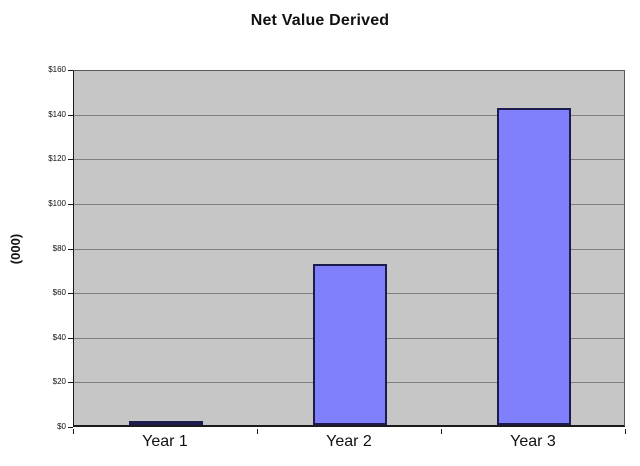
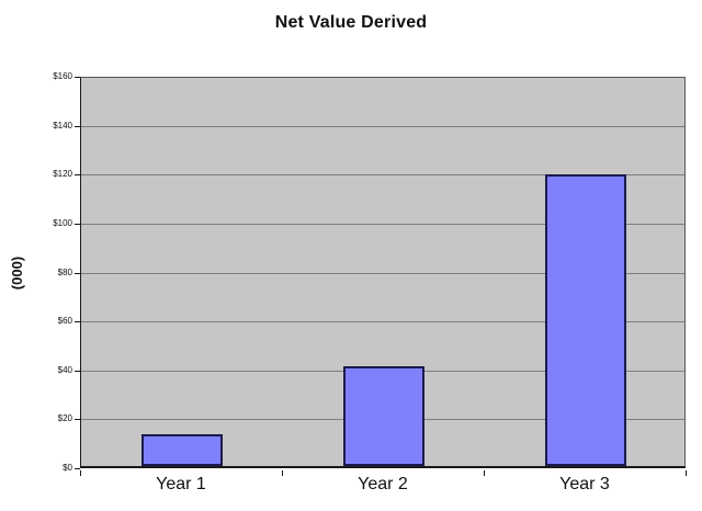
Year 1: $2 -> $13
Year 2: $72 -> $41
Year 3: $142 -> $119
